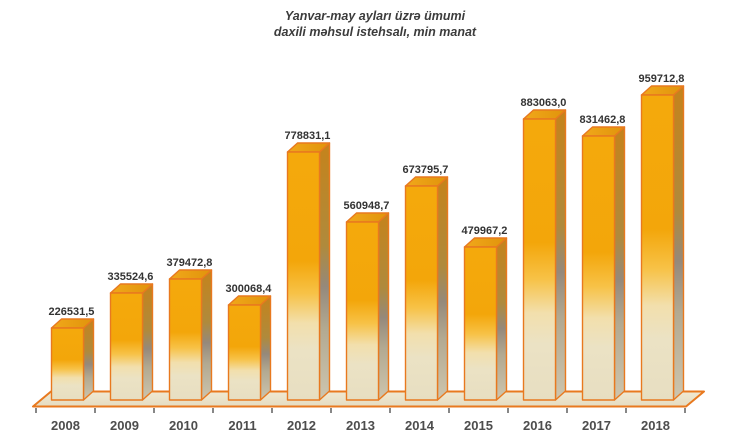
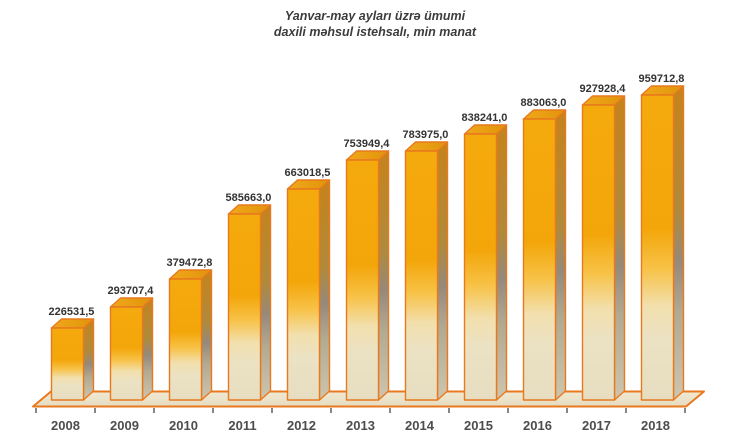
2009: 335524,6 -> 293707,4
2011: 300068,4 -> 585663,0
2012: 778831,1 -> 663018,5
2013: 560948,7 -> 753949,4
2014: 673795,7 -> 783975,0
2015: 479967,2 -> 838241,0
2017: 831462,8 -> 927928,4
